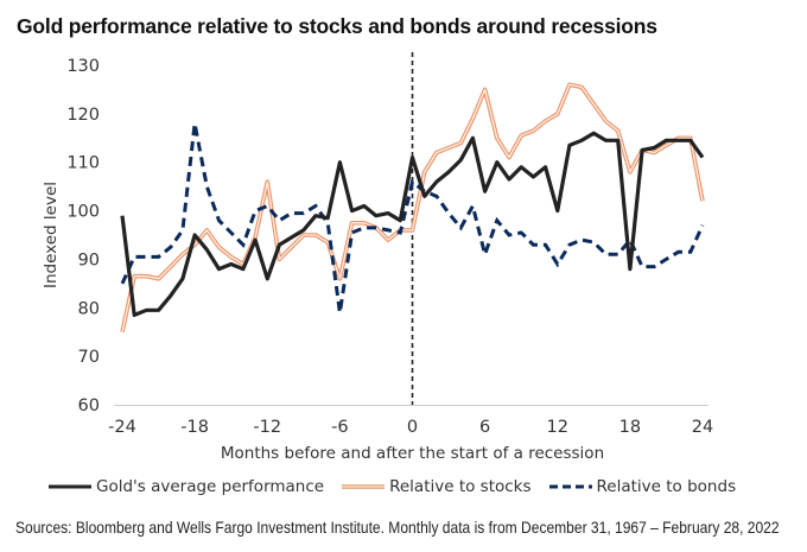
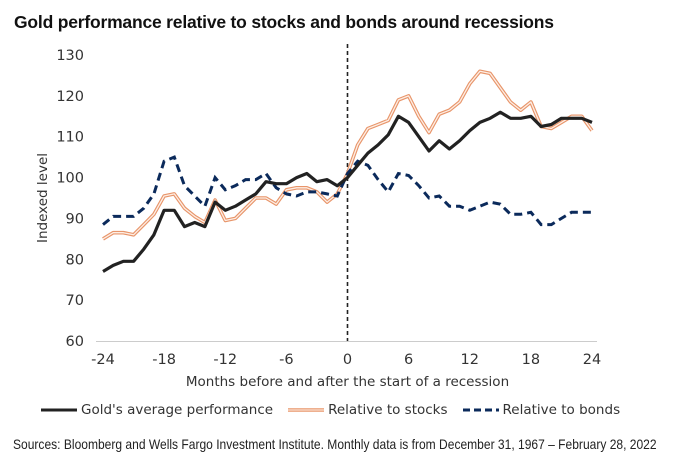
Gold's average performance/-24: 99 -> 77
Relative to stocks/-24: 75 -> 85
Relative to bonds/-24: 85 -> 88
Gold's average performance/-18: 95 -> 92
Relative to stocks/-18: 93 -> 96
Relative to bonds/-18: 118 -> 104
Gold's average performance/-12: 86 -> 92
Relative to stocks/-12: 106 -> 90
Relative to bonds/-12: 101 -> 97
Gold's average performance/-6: 110 -> 98
Relative to stocks/-6: 86 -> 97
Relative to bonds/-6: 79 -> 96
Gold's average performance/0: 111 -> 100
Relative to stocks/0: 96 -> 101
Relative to bonds/0: 106 -> 101
Gold's average performance/6: 104 -> 114
Relative to stocks/6: 125 -> 120
Relative to bonds/6: 91 -> 100
Gold's average performance/12: 100 -> 112
Relative to stocks/12: 120 -> 123
Relative to bonds/12: 89 -> 92
Gold's average performance/18: 88 -> 115
Relative to stocks/18: 108 -> 118
Relative to bonds/18: 94 -> 92
Gold's average performance/24: 111 -> 114
Relative to stocks/24: 102 -> 112
Relative to bonds/24: 97 -> 92
